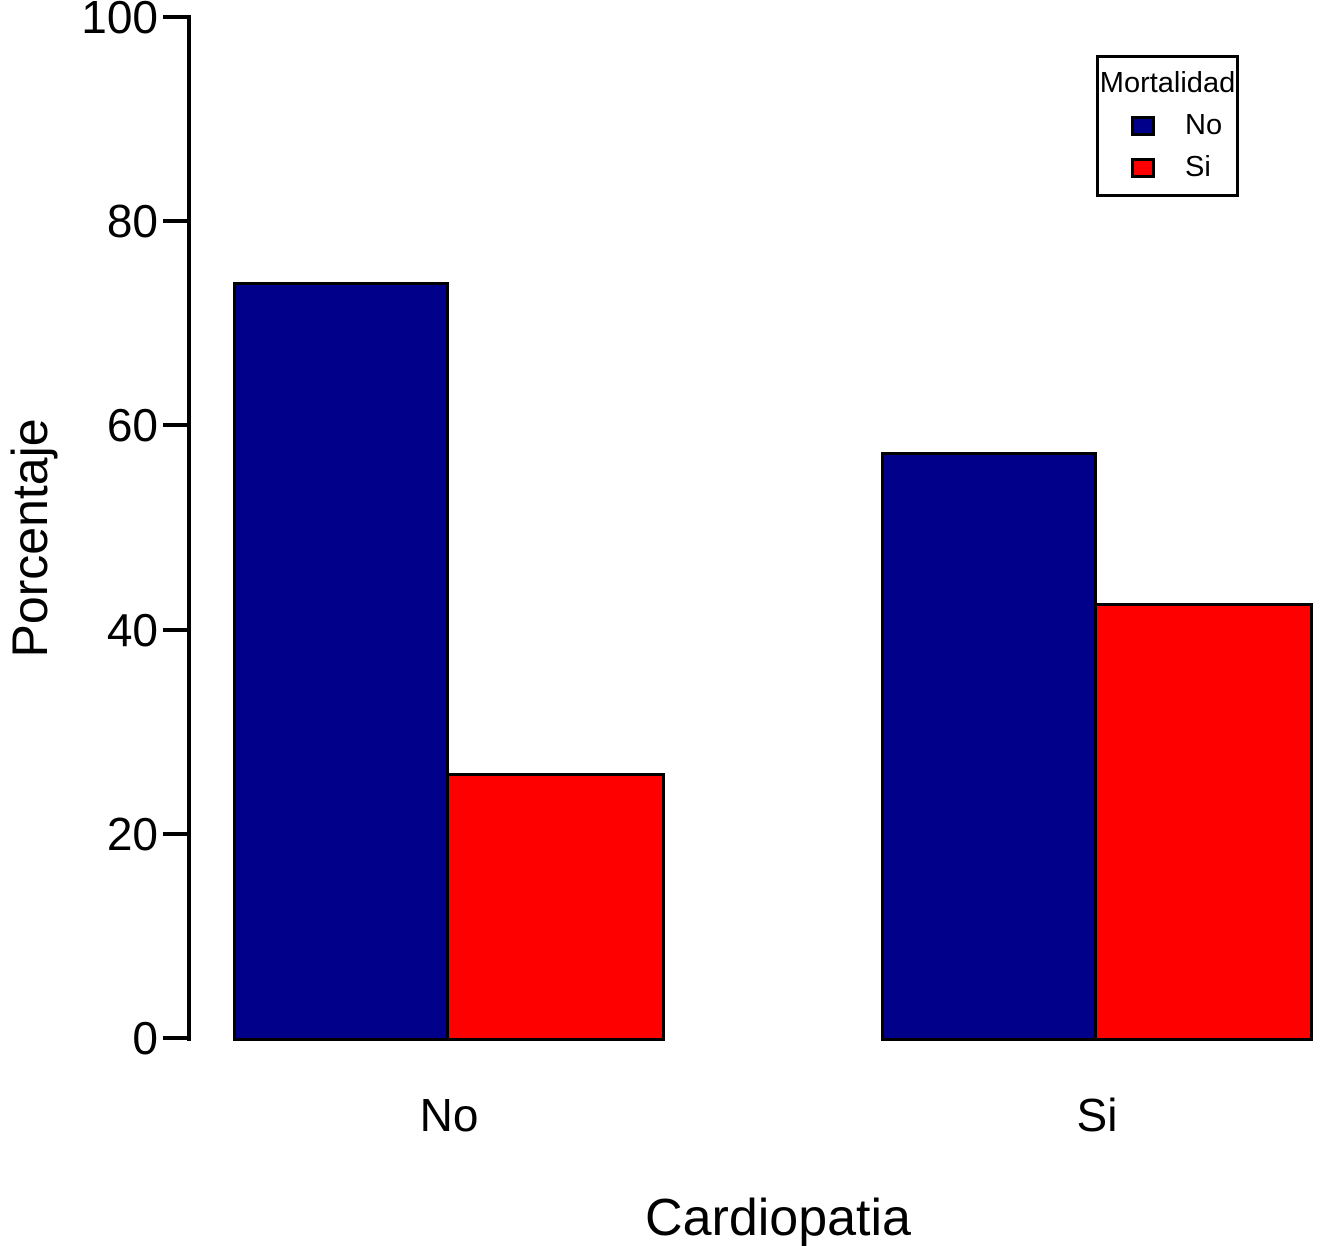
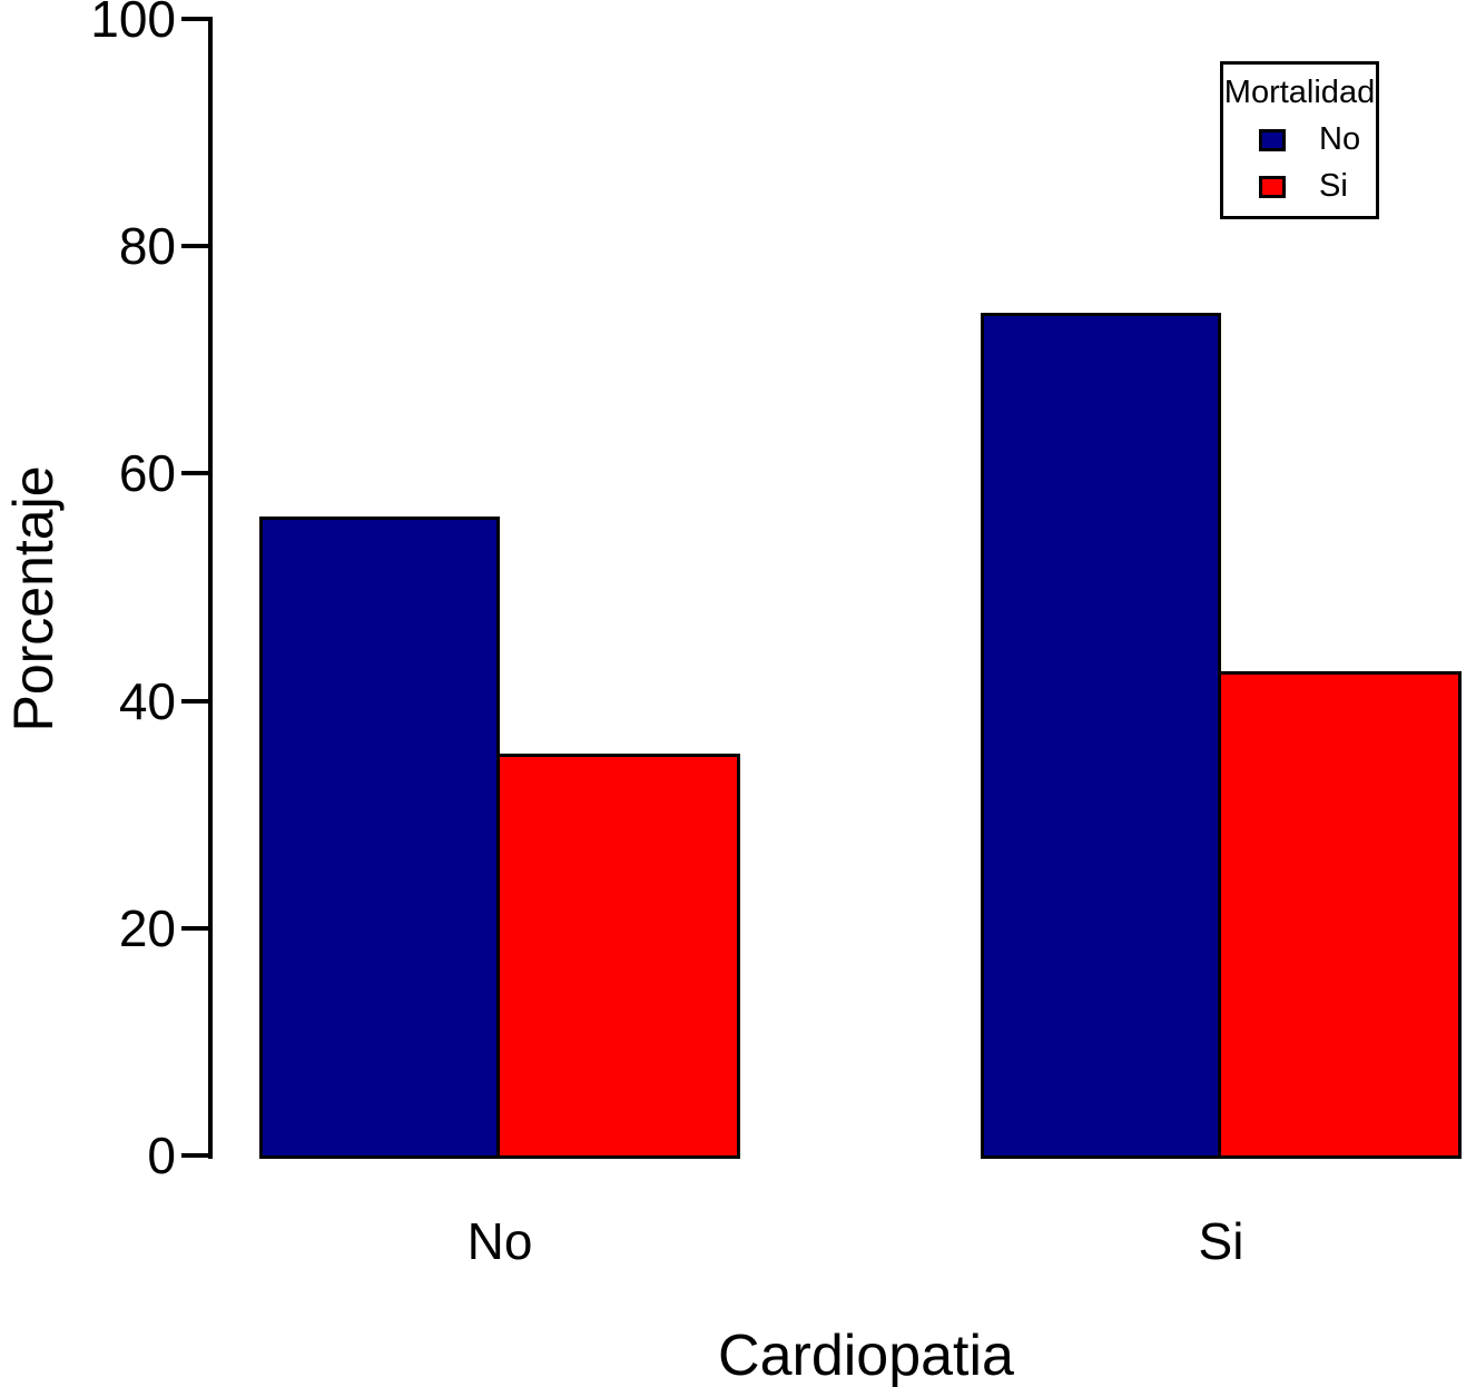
No/No: 74.0 -> 56.2
Si/No: 26.0 -> 35.4
No/Si: 57.4 -> 74.1
